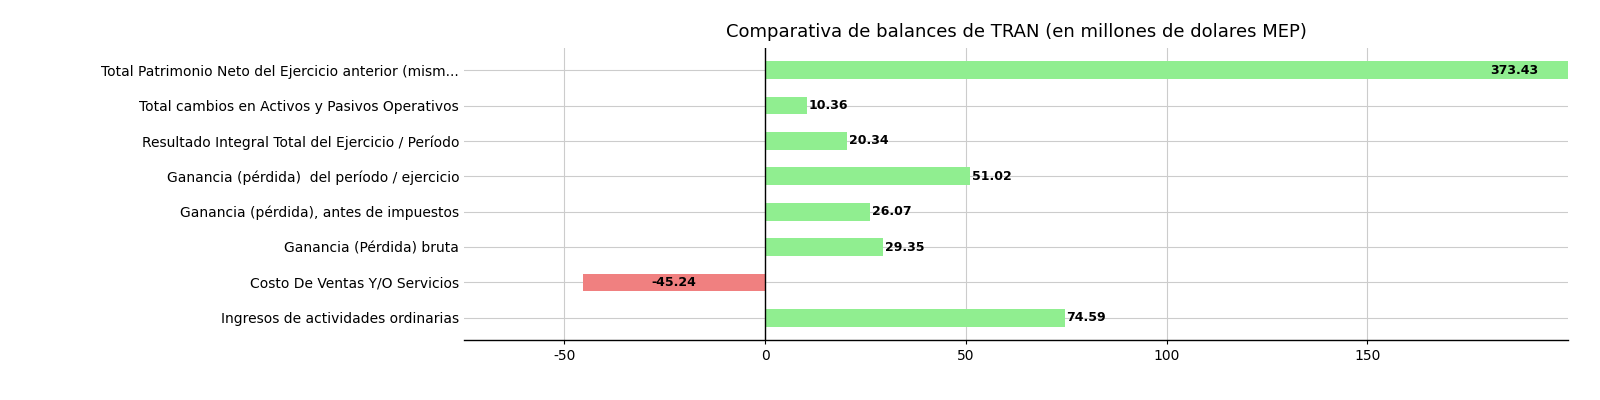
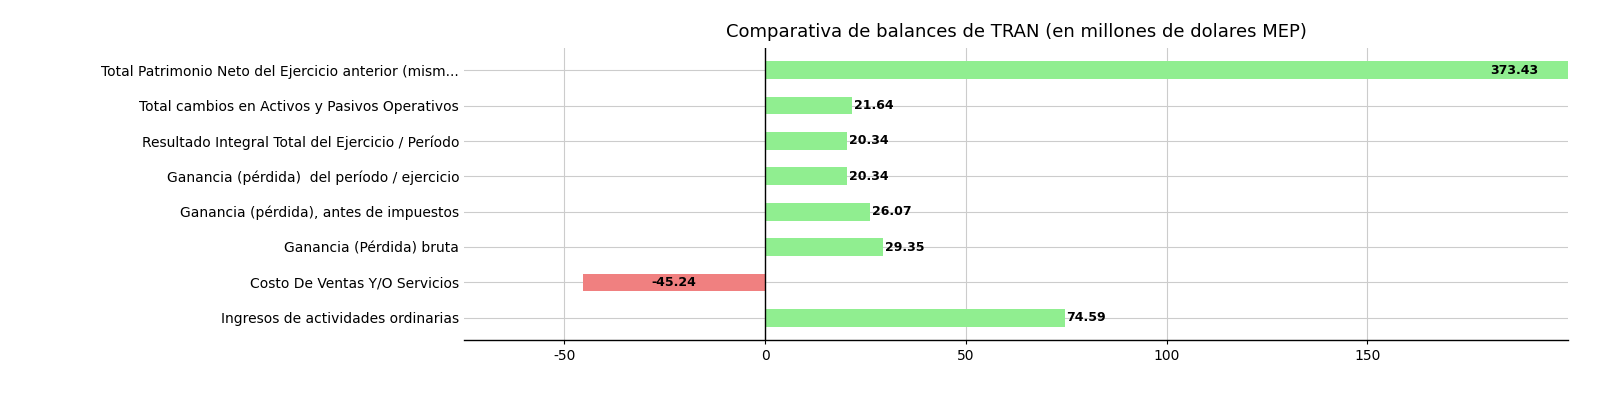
Total cambios en Activos y Pasivos Operativos: 10.36 -> 21.64
Ganancia (pérdida) del período / ejercicio: 51.02 -> 20.34
